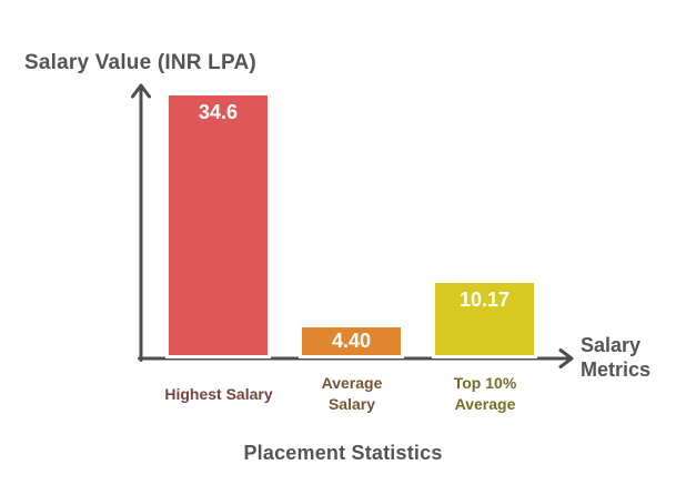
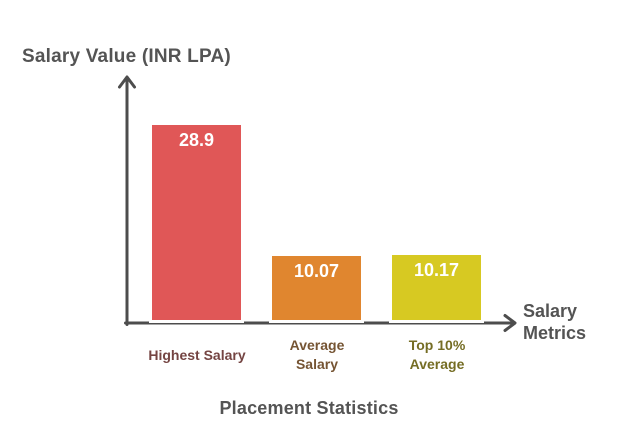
Highest Salary: 34.6 -> 28.9
Average Salary: 4.40 -> 10.07
